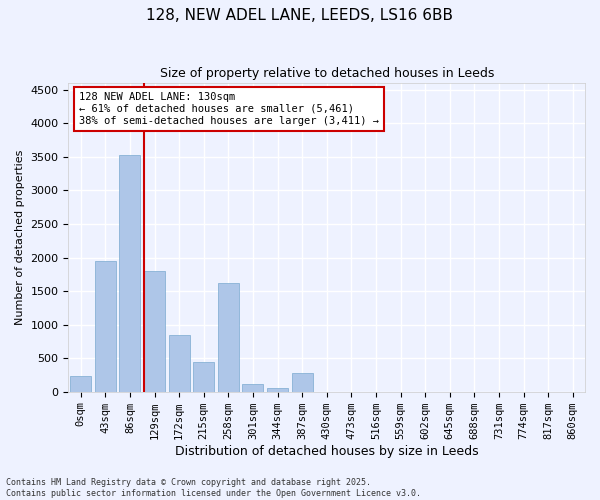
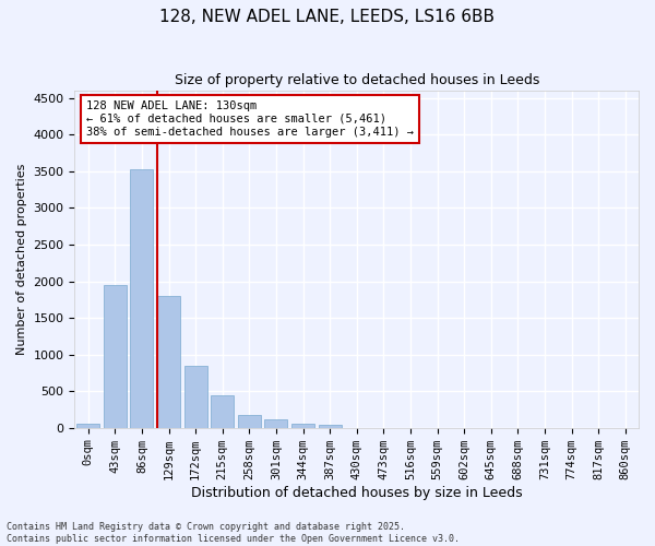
0sqm: 240 -> 50
258sqm: 1620 -> 180
387sqm: 280 -> 40
